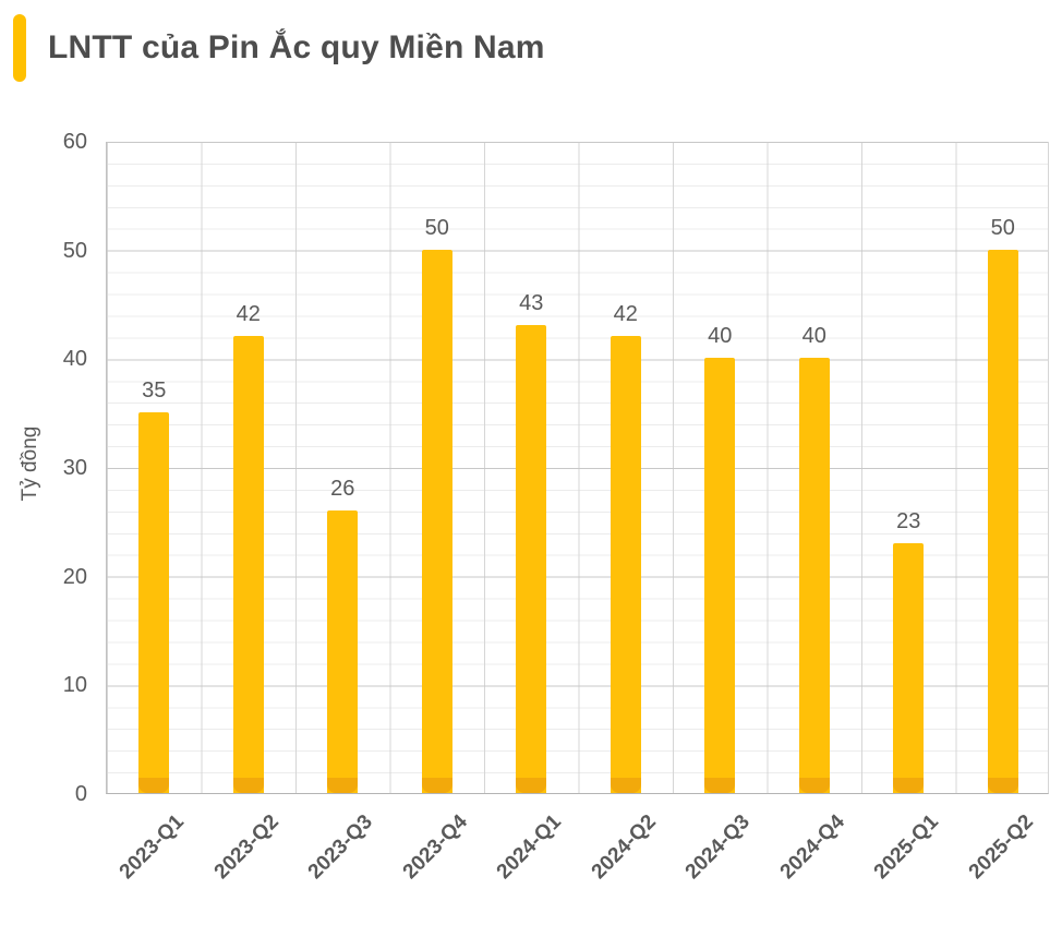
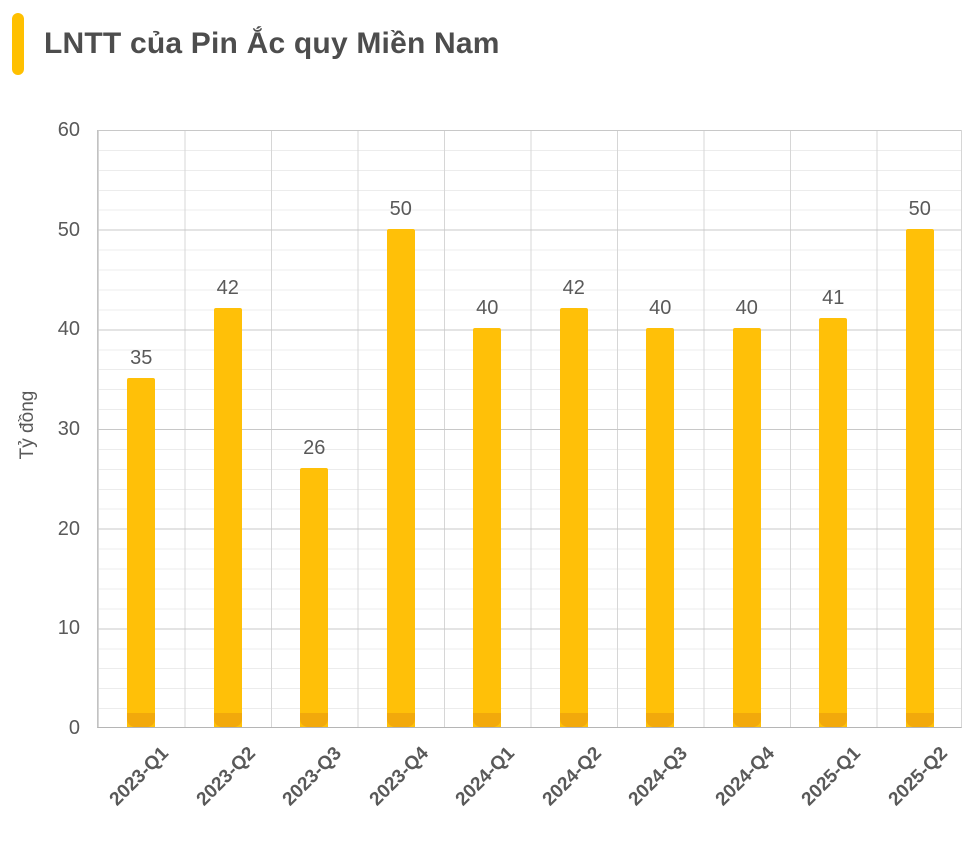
2024-Q1: 43 -> 40
2025-Q1: 23 -> 41
